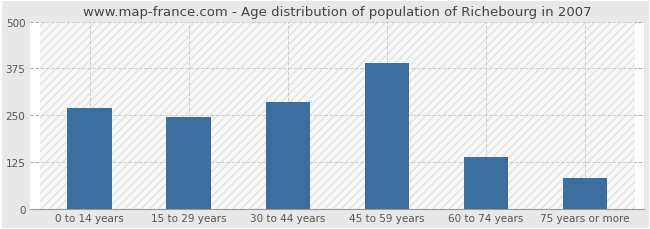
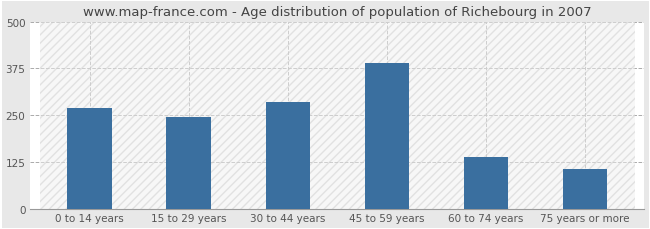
75 years or more: 82 -> 105
